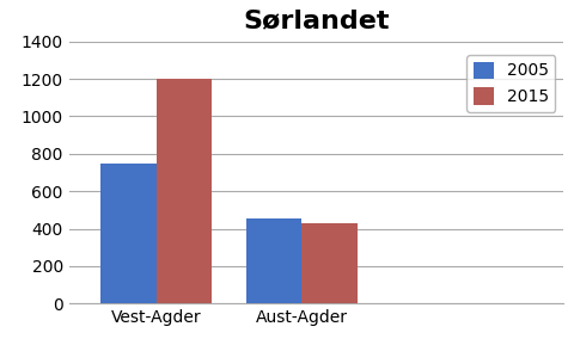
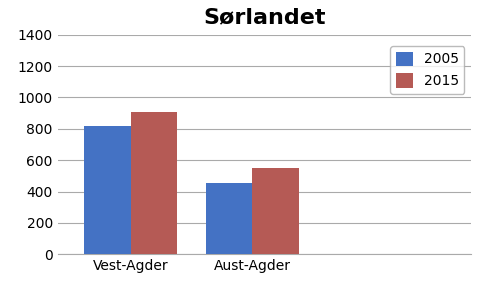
2005/Vest-Agder: 750 -> 820
2015/Vest-Agder: 1200 -> 910
2015/Aust-Agder: 430 -> 550
